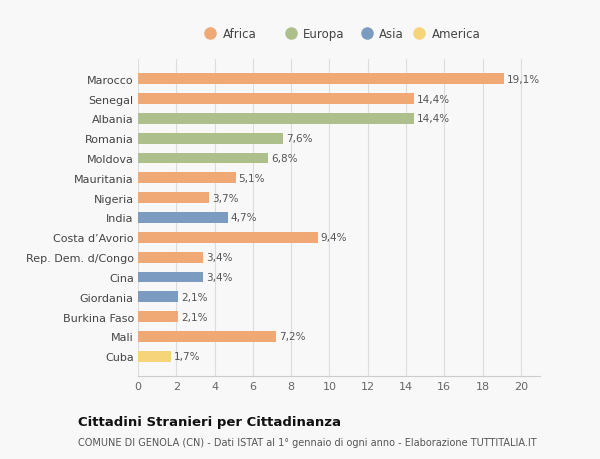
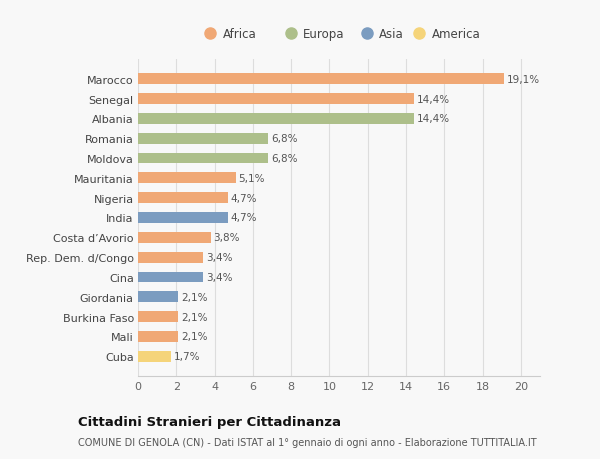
Romania: 7,6% -> 6,8%
Nigeria: 3,7% -> 4,7%
Costa d’Avorio: 9,4% -> 3,8%
Mali: 7,2% -> 2,1%
